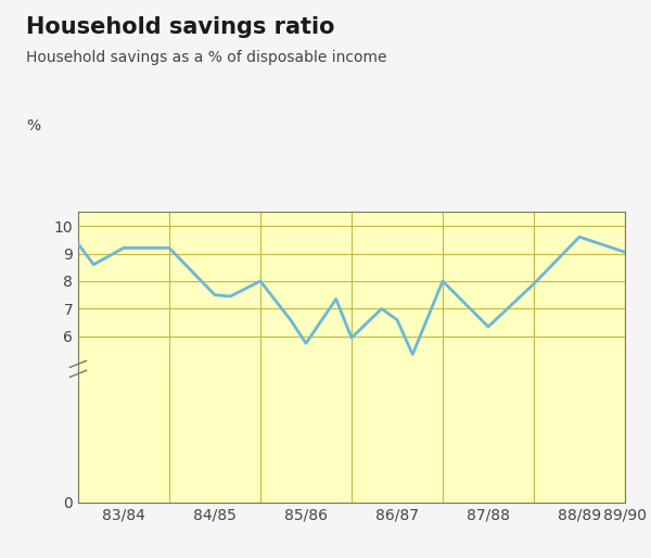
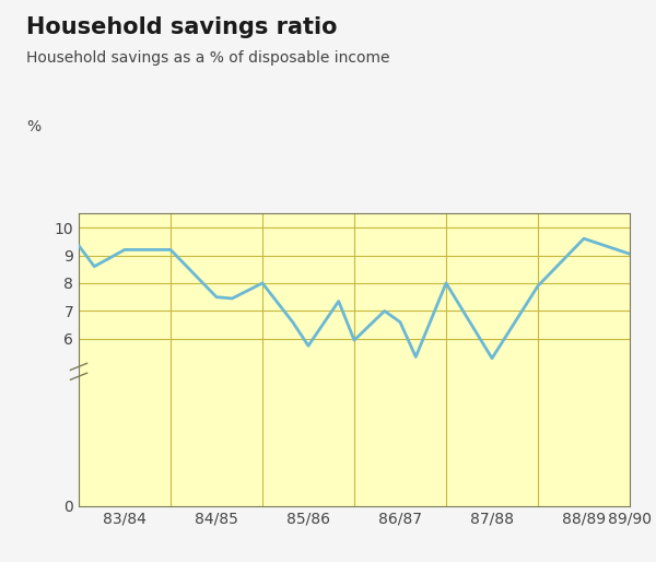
87/88: 6.35 -> 5.30
